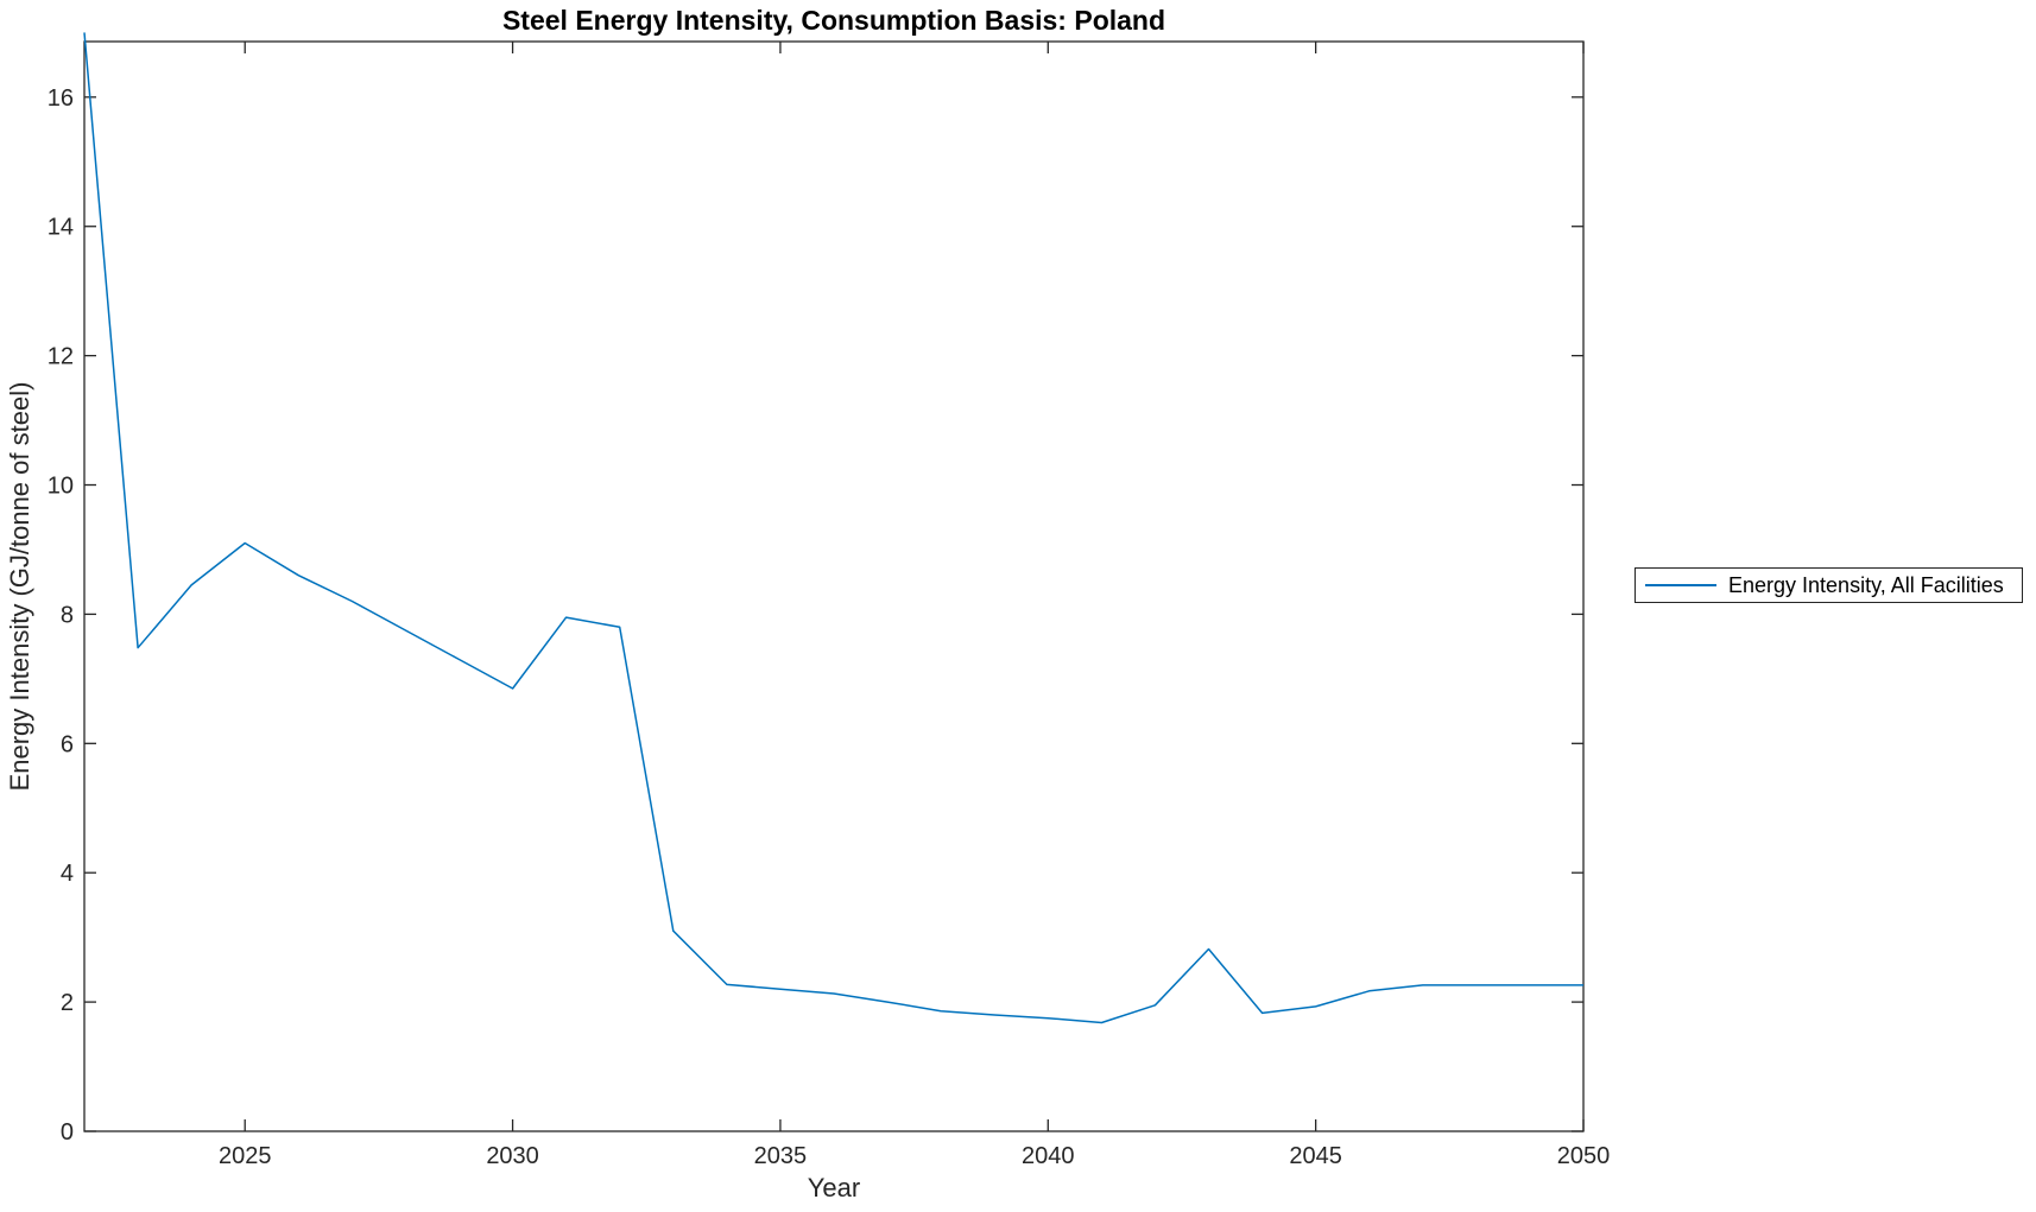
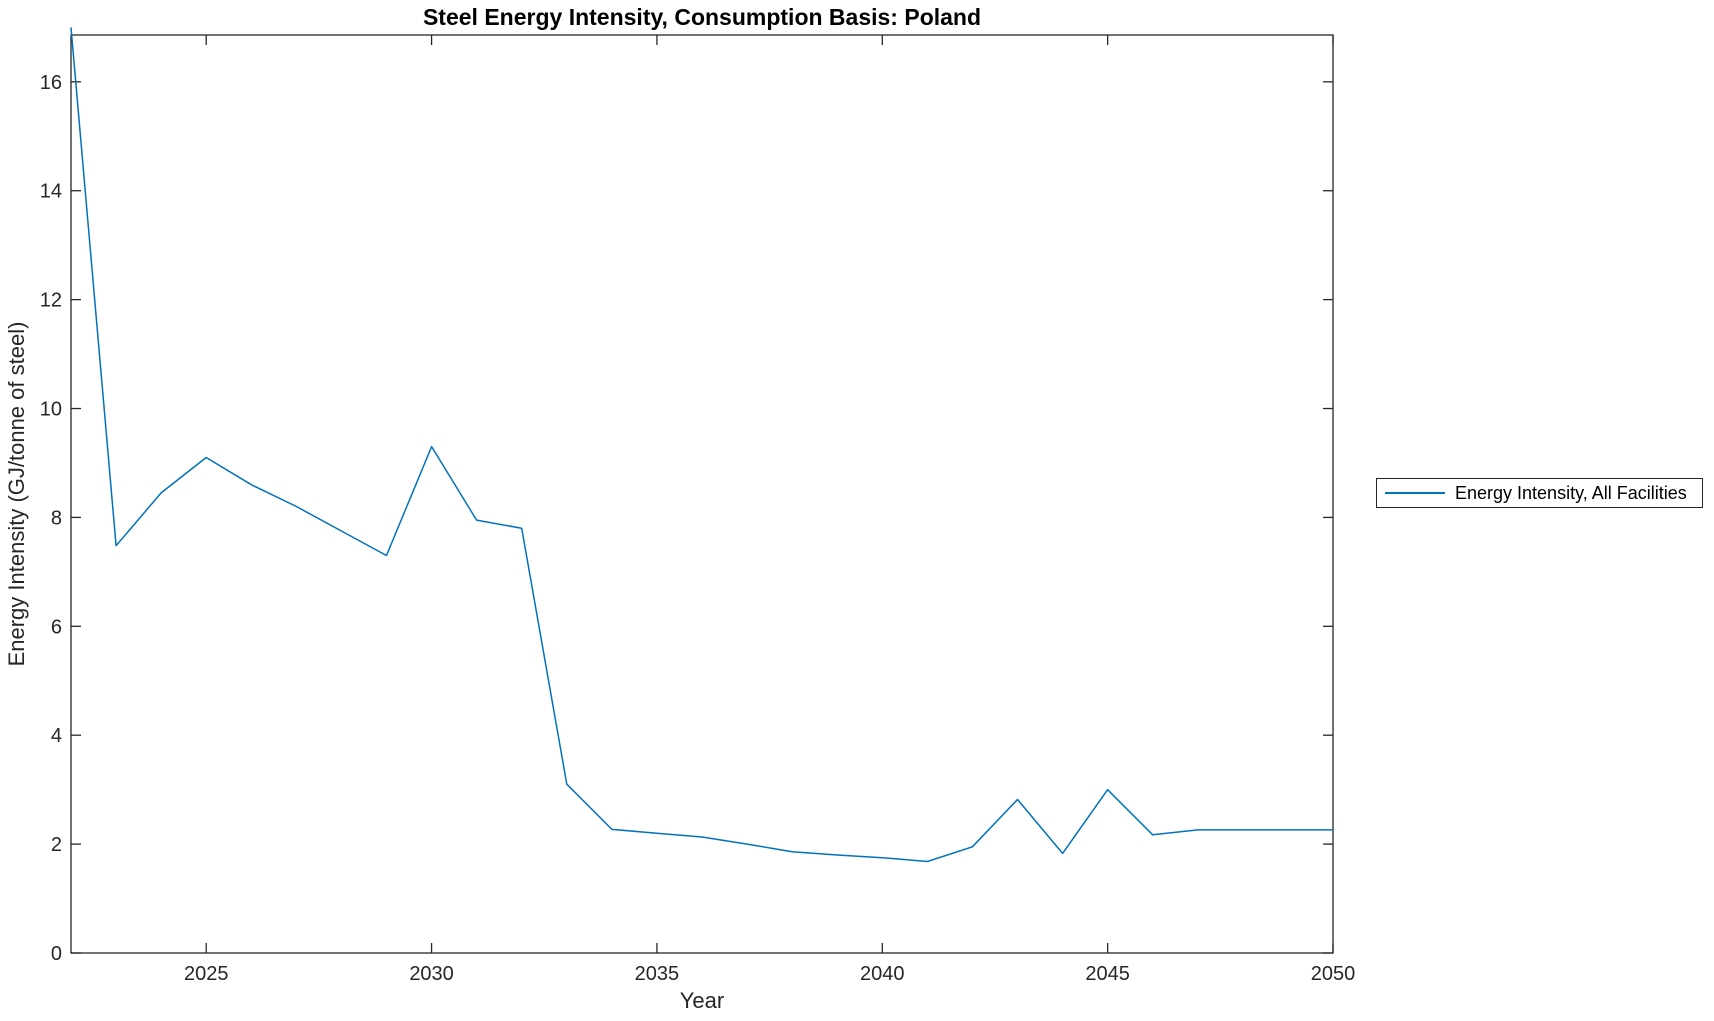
2030: 6.8 -> 9.3
2045: 1.9 -> 3.0
